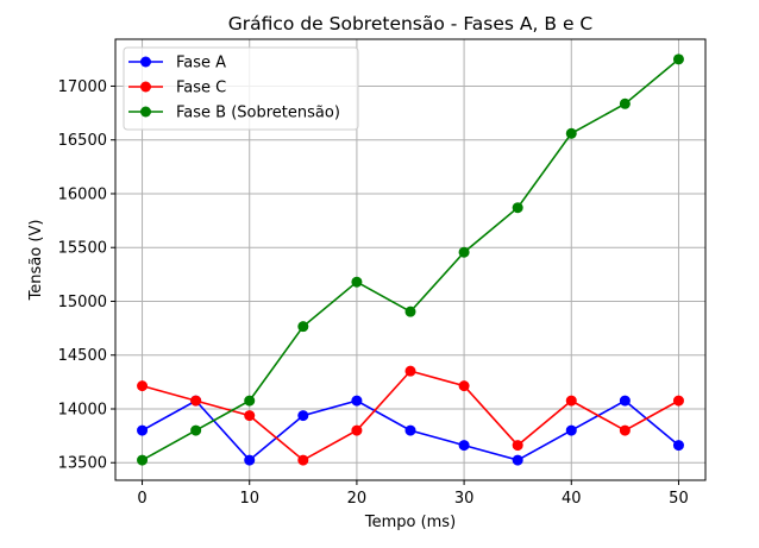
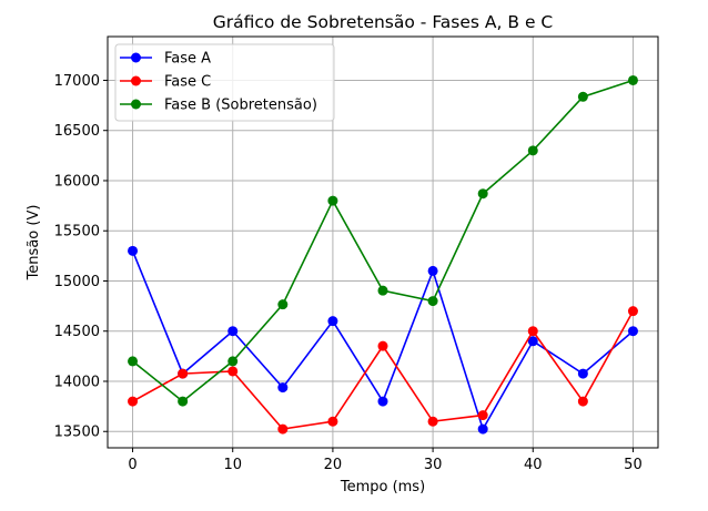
Fase A/0: 13800 -> 15300
Fase C/0: 14200 -> 13800
Fase B (Sobretensão)/0: 13500 -> 14200
Fase A/10: 13500 -> 14500
Fase C/10: 13900 -> 14100
Fase B (Sobretensão)/10: 14100 -> 14200
Fase A/20: 14100 -> 14600
Fase C/20: 13800 -> 13600
Fase B (Sobretensão)/20: 15200 -> 15800
Fase A/30: 13700 -> 15100
Fase C/30: 14200 -> 13600
Fase B (Sobretensão)/30: 15500 -> 14800
Fase A/40: 13800 -> 14400
Fase C/40: 14100 -> 14500
Fase B (Sobretensão)/40: 16600 -> 16300
Fase A/50: 13700 -> 14500
Fase C/50: 14100 -> 14700
Fase B (Sobretensão)/50: 17200 -> 17000
